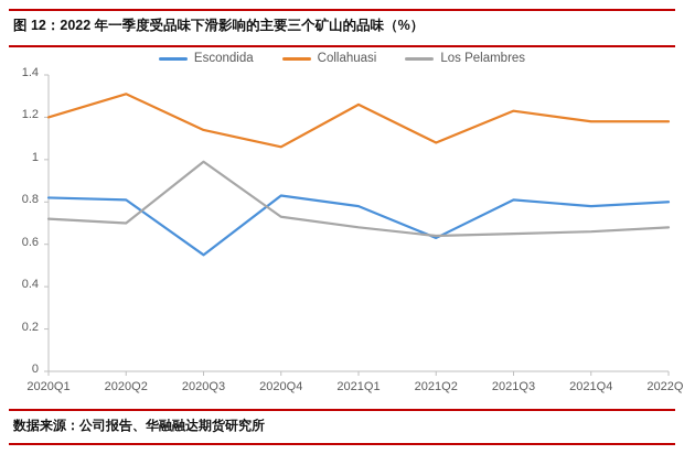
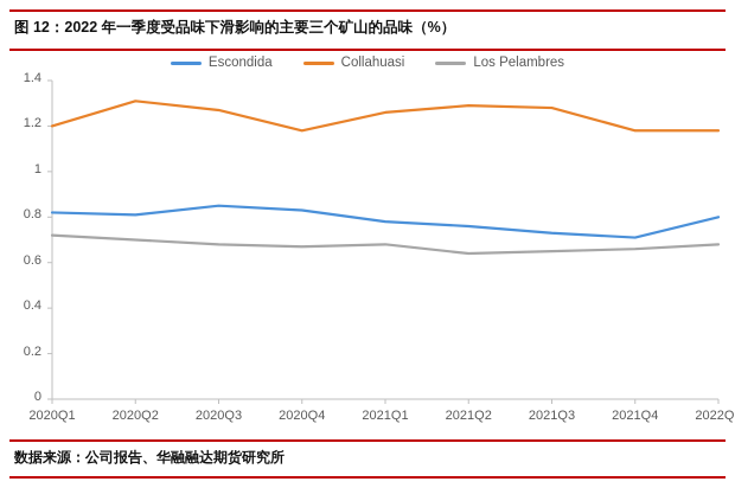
Escondida/2020Q3: 0.55 -> 0.85
Collahuasi/2020Q3: 1.14 -> 1.27
Los Pelambres/2020Q3: 0.99 -> 0.68
Collahuasi/2020Q4: 1.06 -> 1.18
Los Pelambres/2020Q4: 0.73 -> 0.67
Escondida/2021Q2: 0.63 -> 0.76
Collahuasi/2021Q2: 1.08 -> 1.29
Escondida/2021Q3: 0.81 -> 0.73
Collahuasi/2021Q3: 1.23 -> 1.28
Escondida/2021Q4: 0.78 -> 0.71
